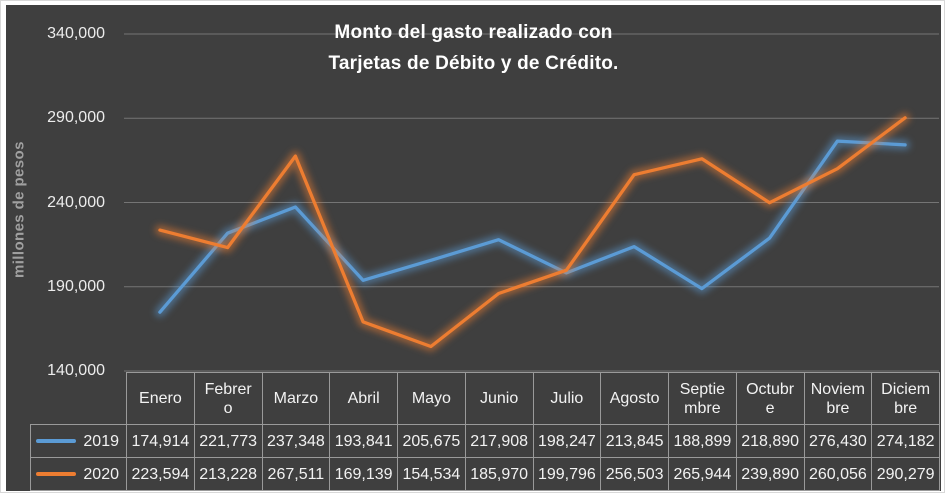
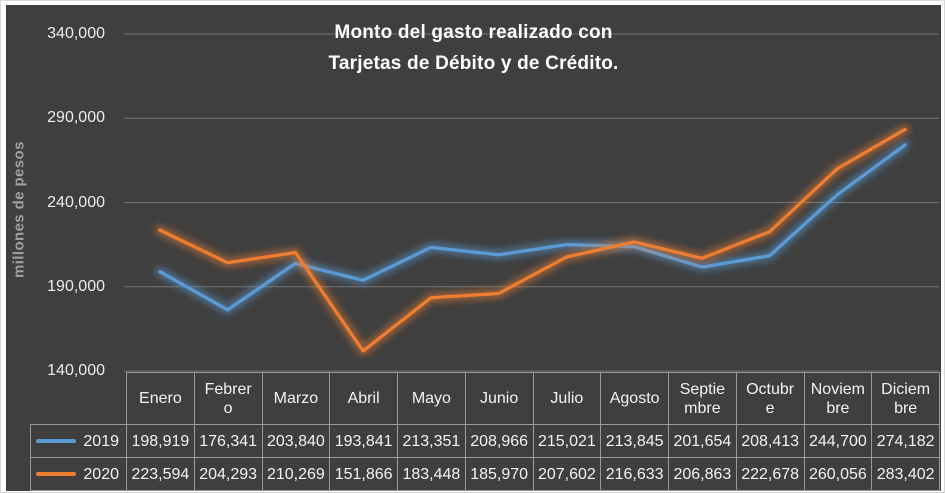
2019/Enero: 174,914 -> 198,919
2019/Febrero: 221,773 -> 176,341
2020/Febrero: 213,228 -> 204,293
2019/Marzo: 237,348 -> 203,840
2020/Marzo: 267,511 -> 210,269
2020/Abril: 169,139 -> 151,866
2019/Mayo: 205,675 -> 213,351
2020/Mayo: 154,534 -> 183,448
2019/Junio: 217,908 -> 208,966
2019/Julio: 198,247 -> 215,021
2020/Julio: 199,796 -> 207,602
2020/Agosto: 256,503 -> 216,633
2019/Septiembre: 188,899 -> 201,654
2020/Septiembre: 265,944 -> 206,863
2019/Octubre: 218,890 -> 208,413
2020/Octubre: 239,890 -> 222,678
2019/Noviembre: 276,430 -> 244,700
2020/Diciembre: 290,279 -> 283,402
